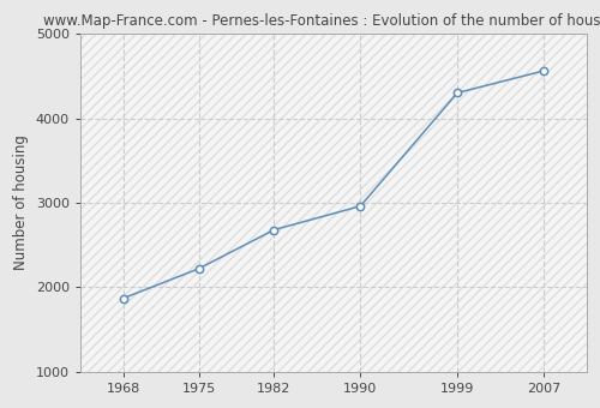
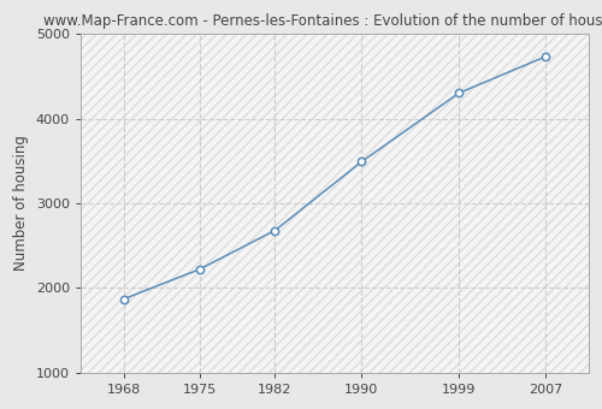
1990: 2960 -> 3490
2007: 4560 -> 4730
